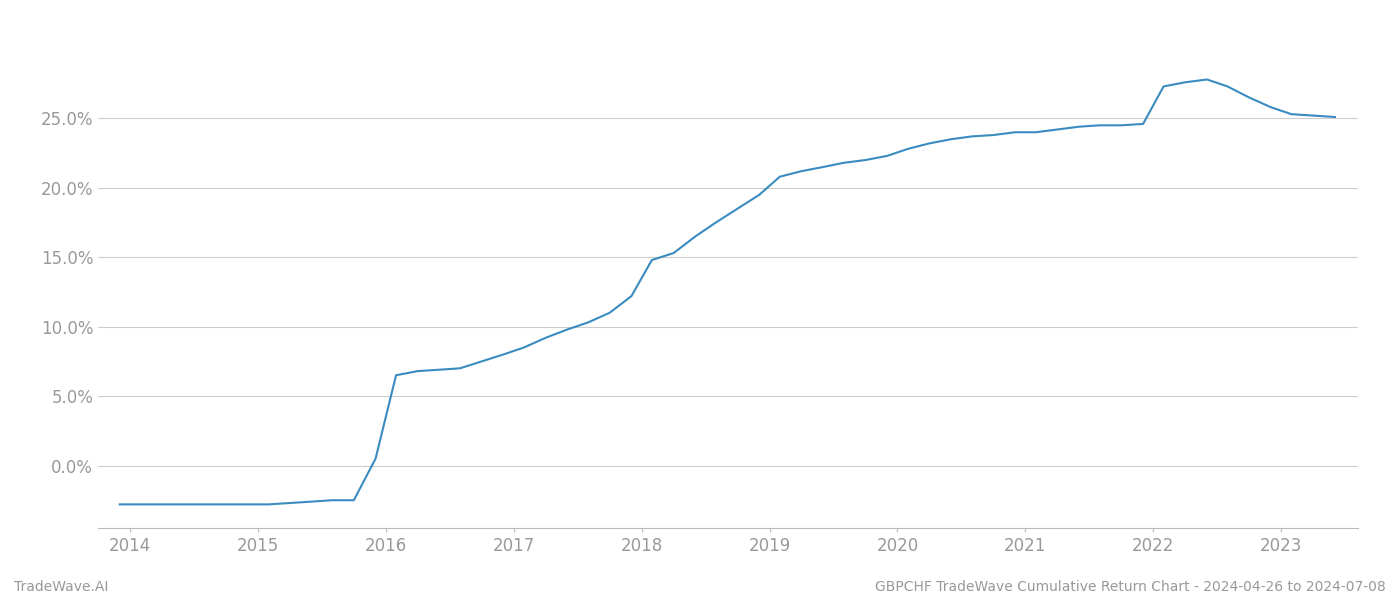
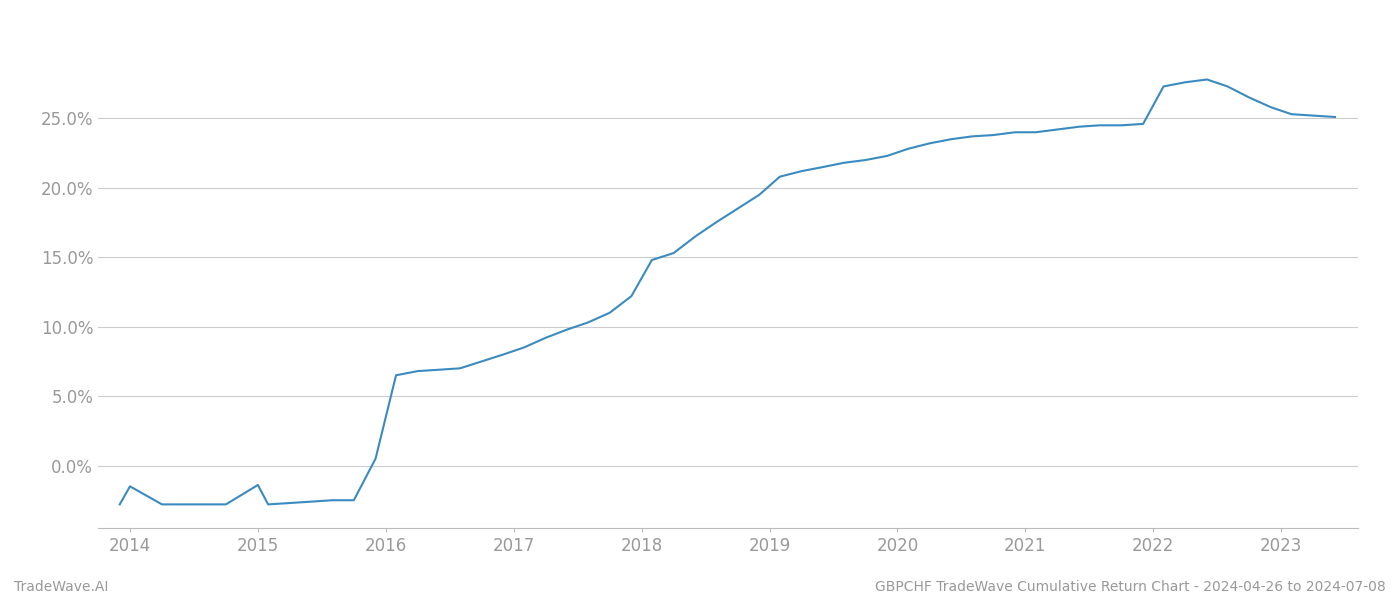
2014: -2.8% -> -1.5%
2015: -2.8% -> -1.4%
